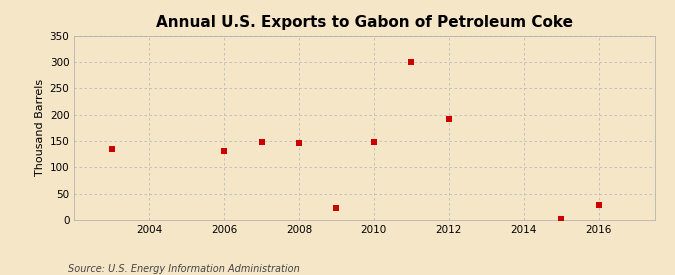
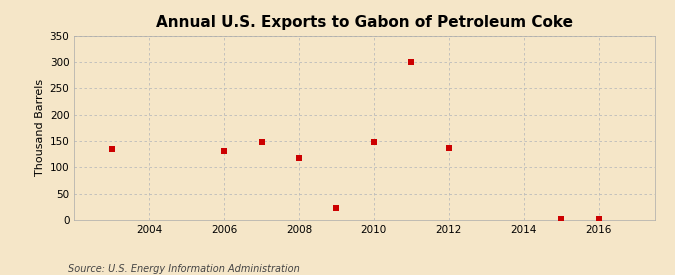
2008: 146 -> 118
2012: 192 -> 137
2016: 28 -> 2
